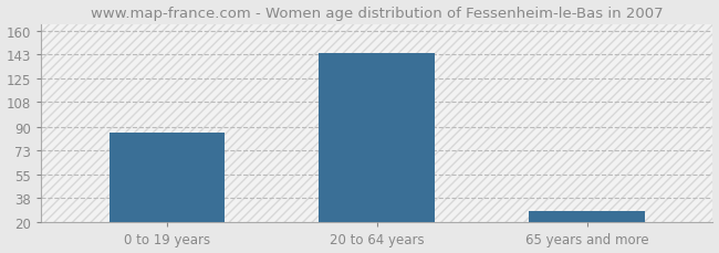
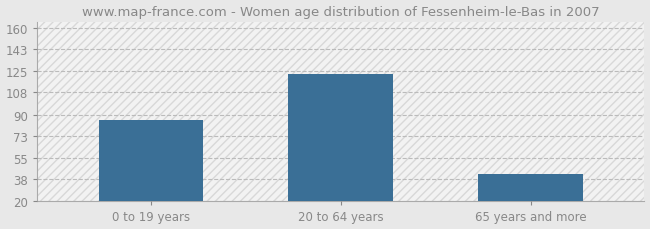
20 to 64 years: 144 -> 123
65 years and more: 28 -> 42
